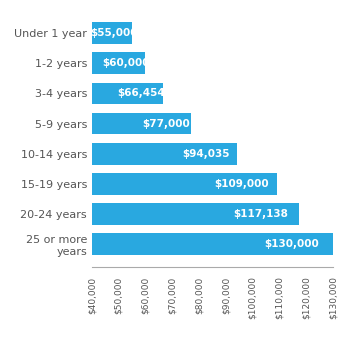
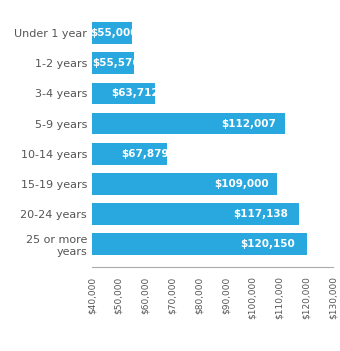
1-2 years: $60,000 -> $55,576
3-4 years: $66,454 -> $63,712
5-9 years: $77,000 -> $112,007
10-14 years: $94,035 -> $67,879
25 or more years: $130,000 -> $120,150
